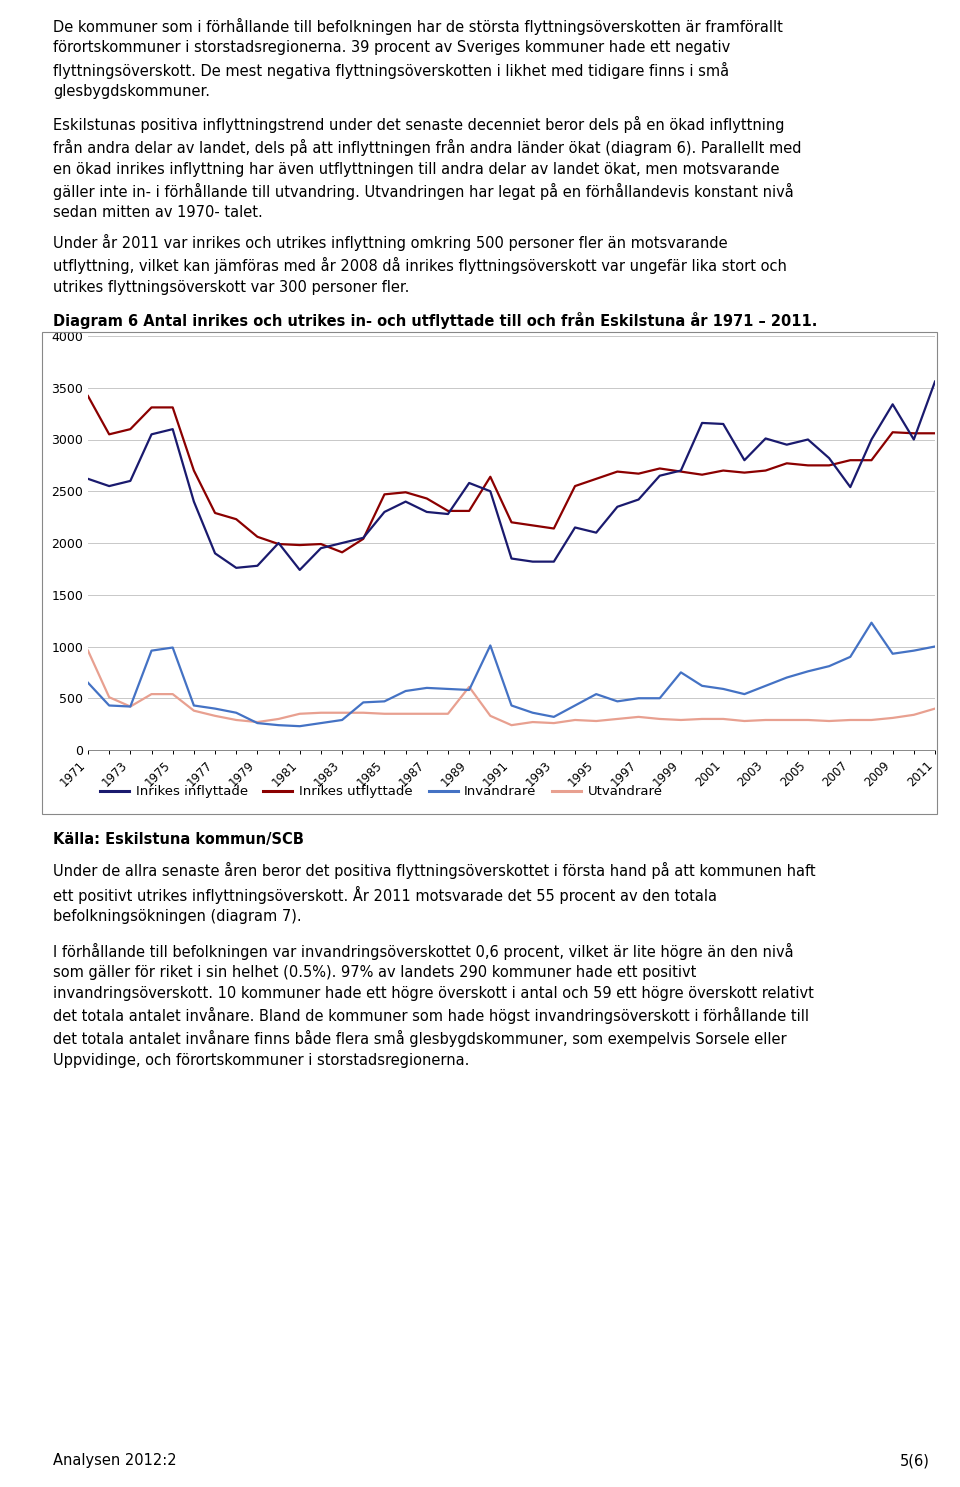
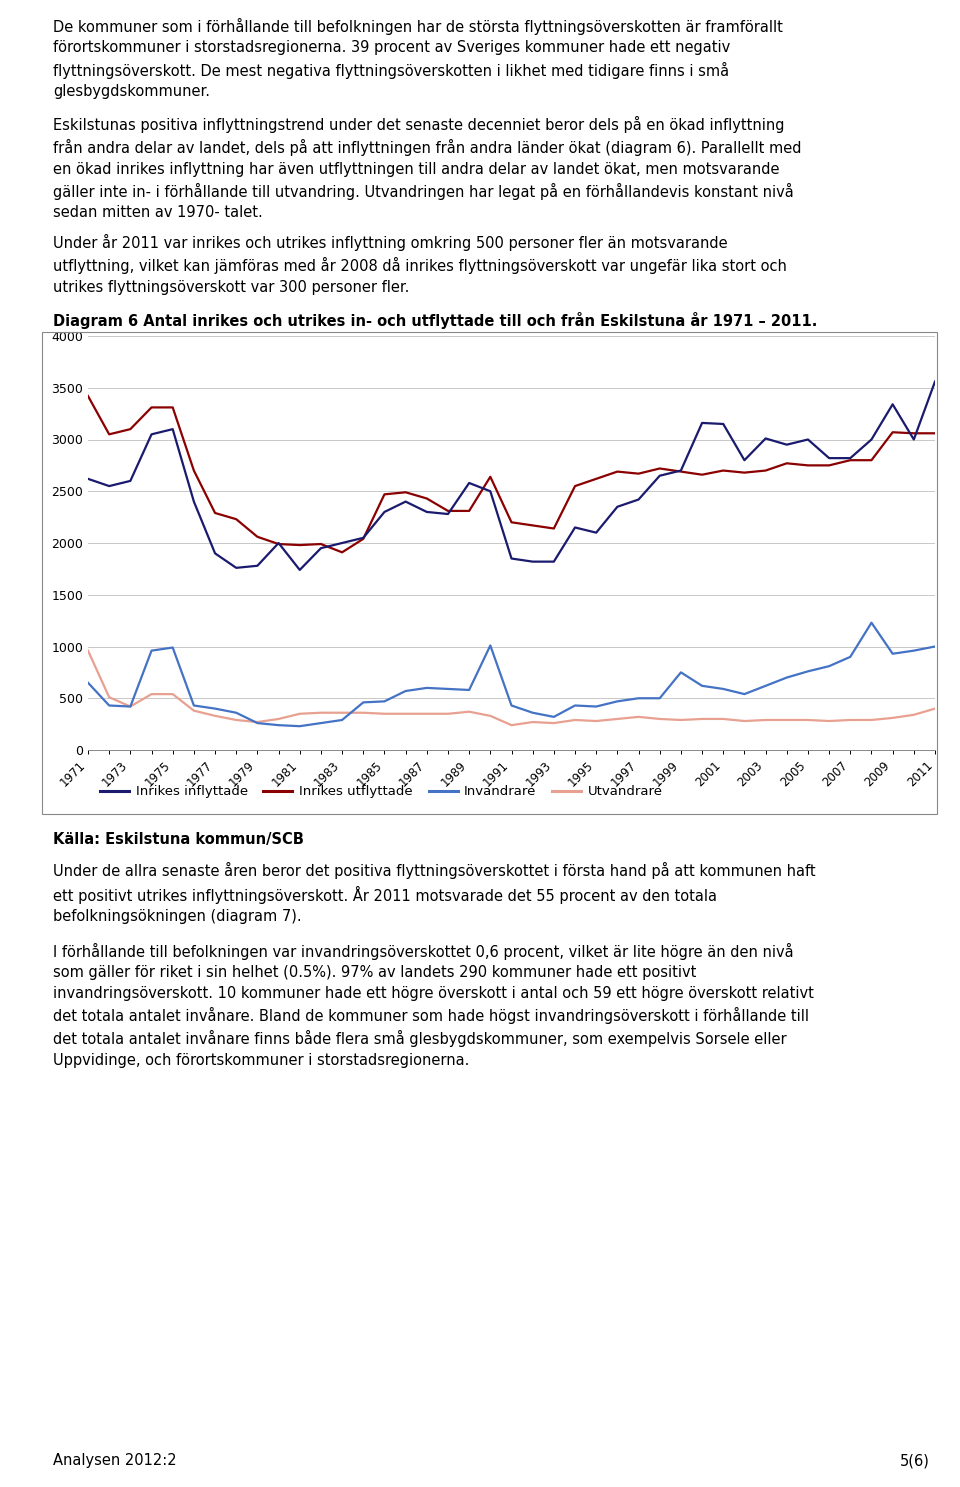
Utvandrare/1989: 610 -> 370
Invandrare/1995: 540 -> 420
Inrikes inflyttade/2007: 2540 -> 2820
